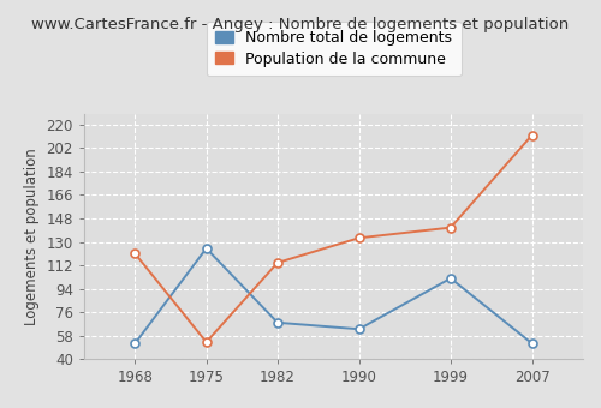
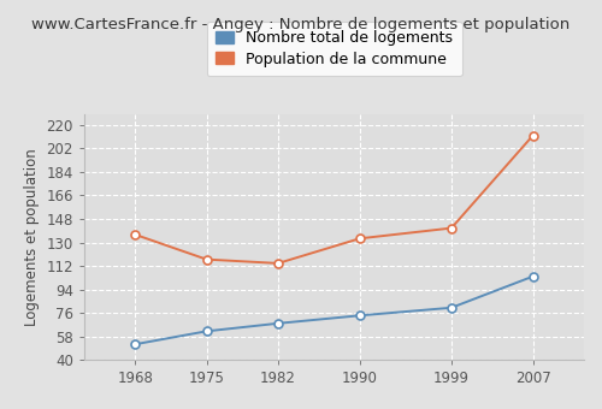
Population de la commune/1968: 121 -> 136
Nombre total de logements/1975: 125 -> 62
Population de la commune/1975: 53 -> 117
Nombre total de logements/1990: 63 -> 74
Nombre total de logements/1999: 102 -> 80
Nombre total de logements/2007: 52 -> 104
